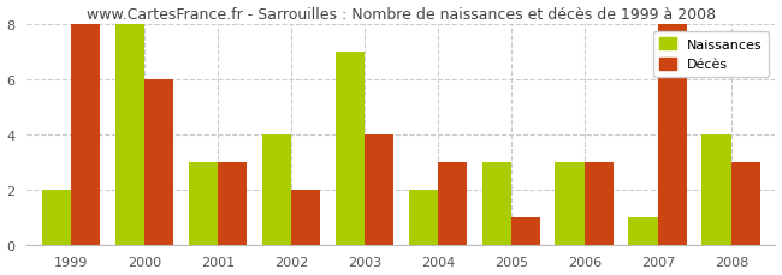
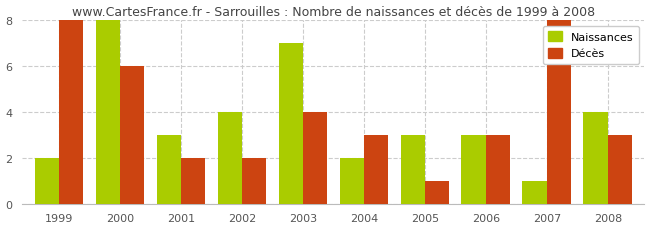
Décès/2001: 3 -> 2
